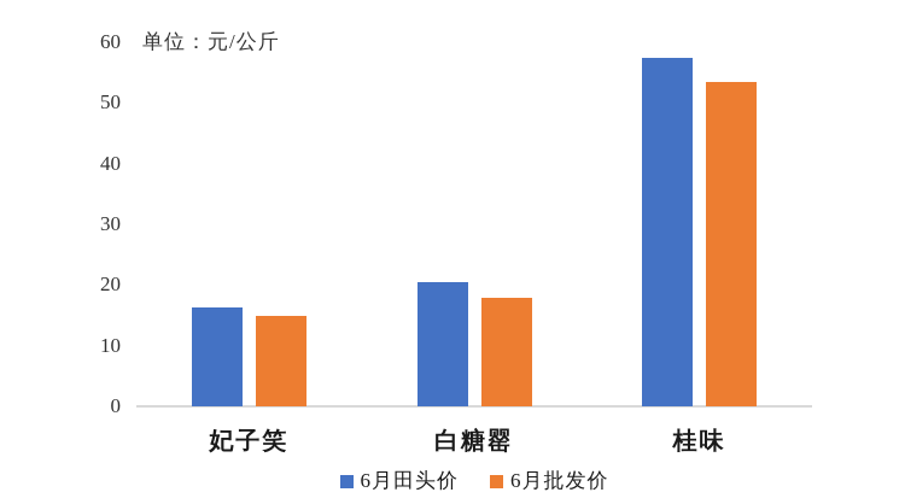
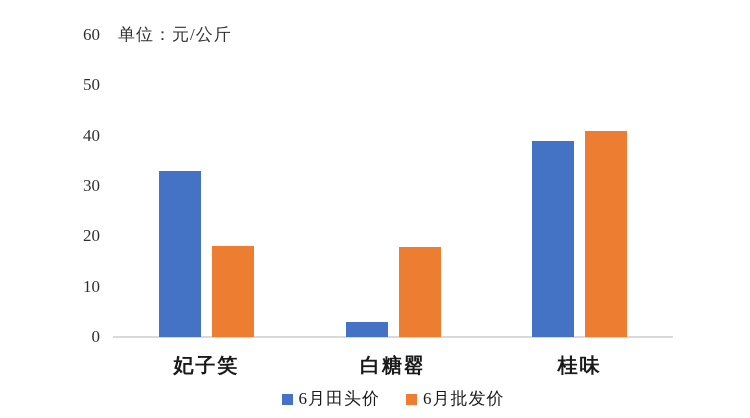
6月田头价/妃子笑: 16 -> 33
6月批发价/妃子笑: 15 -> 18
6月田头价/白糖罂: 20 -> 3
6月田头价/桂味: 58 -> 39
6月批发价/桂味: 54 -> 41
